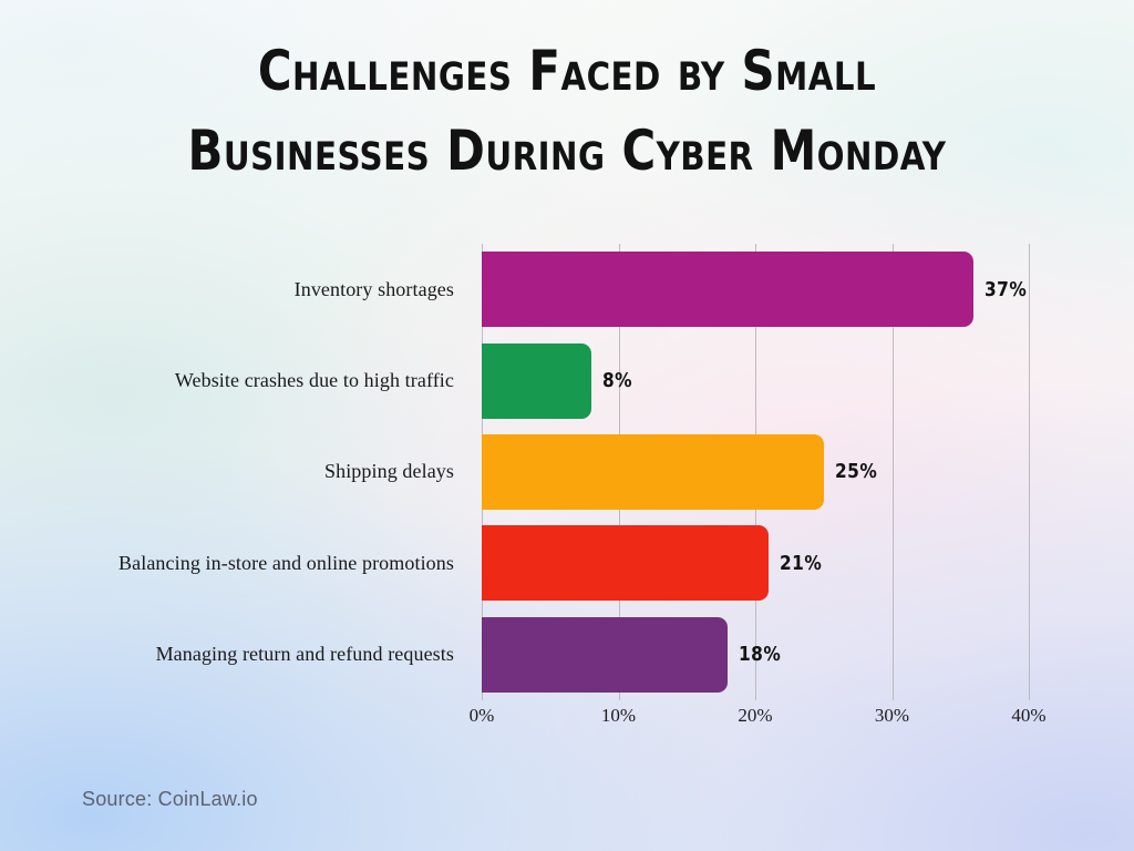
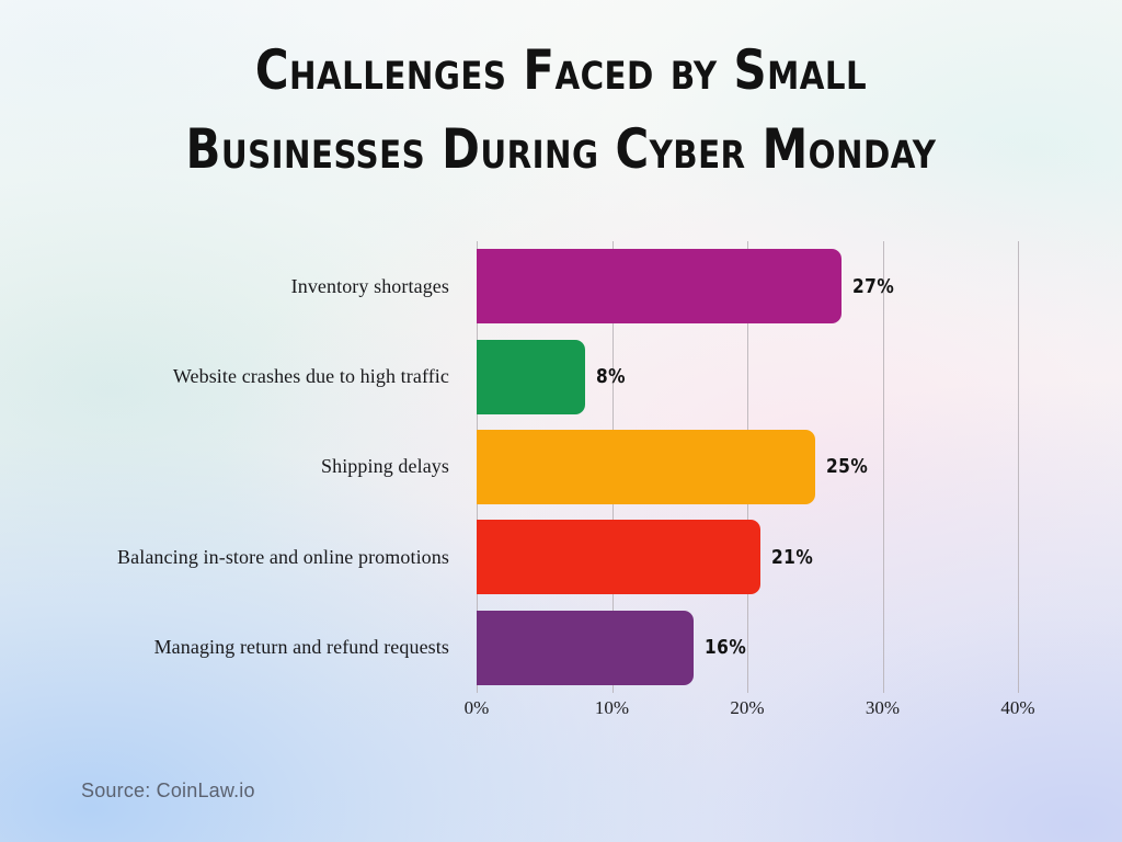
Inventory shortages: 37% -> 27%
Managing return and refund requests: 18% -> 16%
